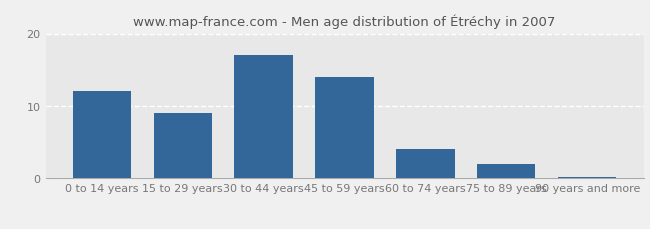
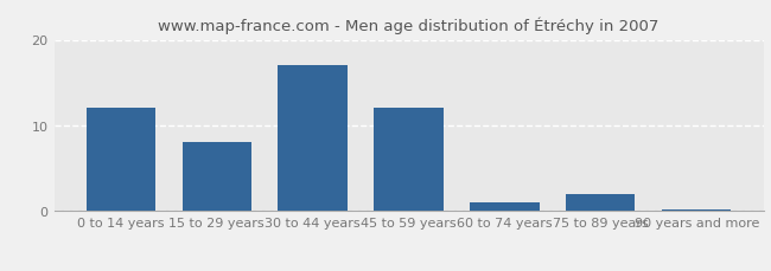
15 to 29 years: 9.0 -> 8.0
45 to 59 years: 14.0 -> 12.0
60 to 74 years: 4.0 -> 1.0
